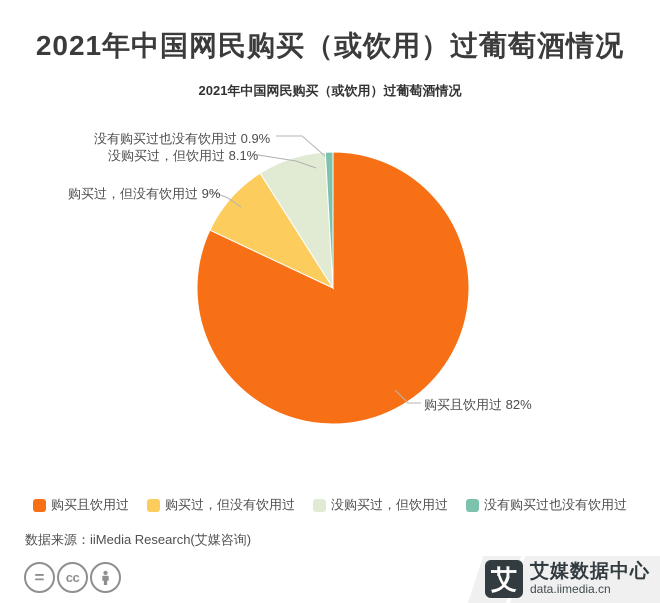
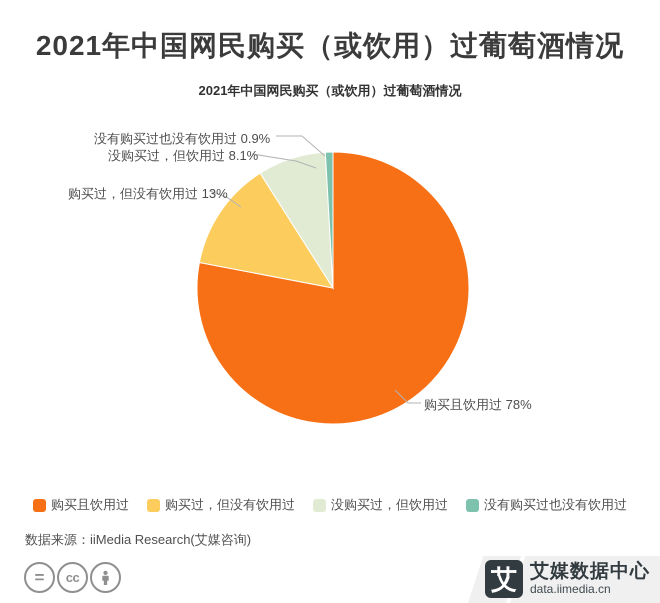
购买且饮用过: 82% -> 78%
购买过，但没有饮用过: 9% -> 13%
